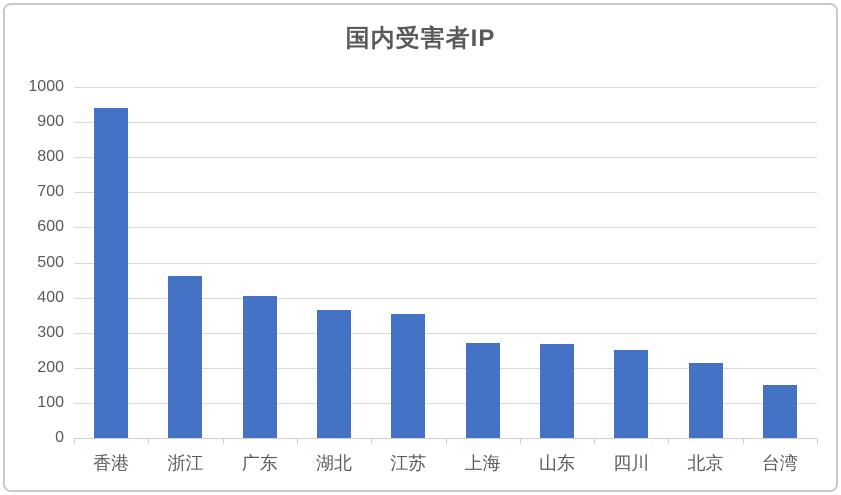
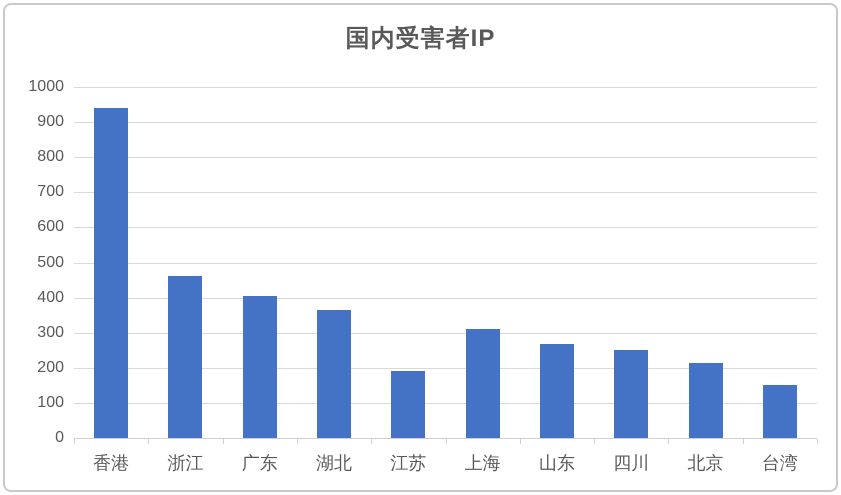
江苏: 350 -> 190
上海: 270 -> 310
